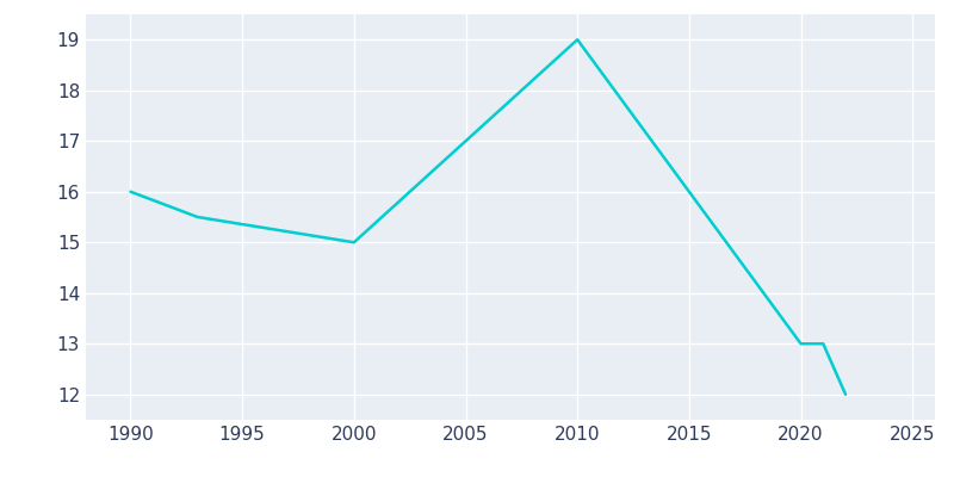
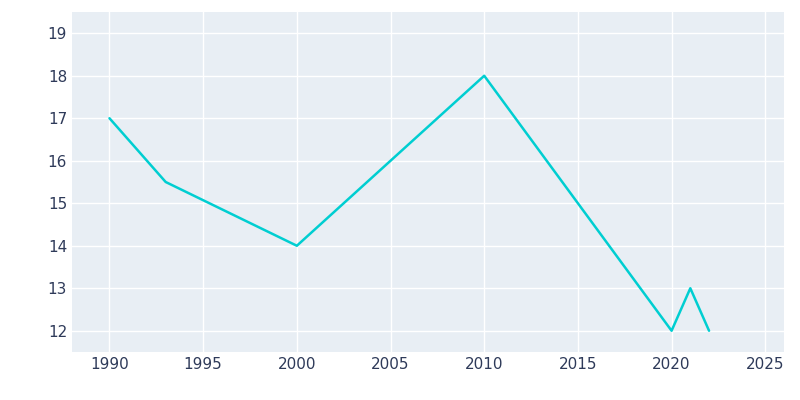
1990: 16.0 -> 17.0
2000: 15.0 -> 14.0
2010: 19.0 -> 18.0
2020: 13.0 -> 12.0
